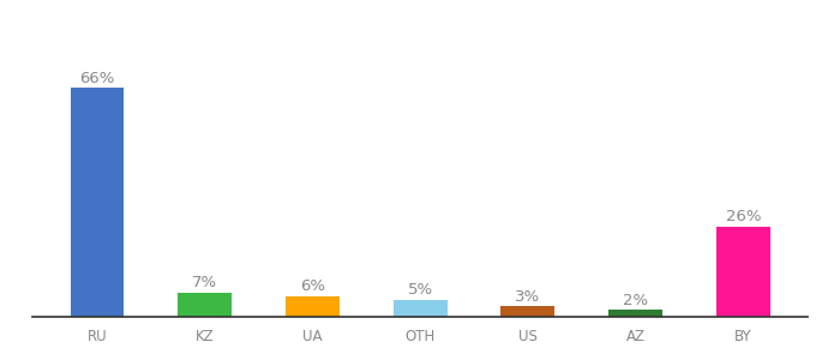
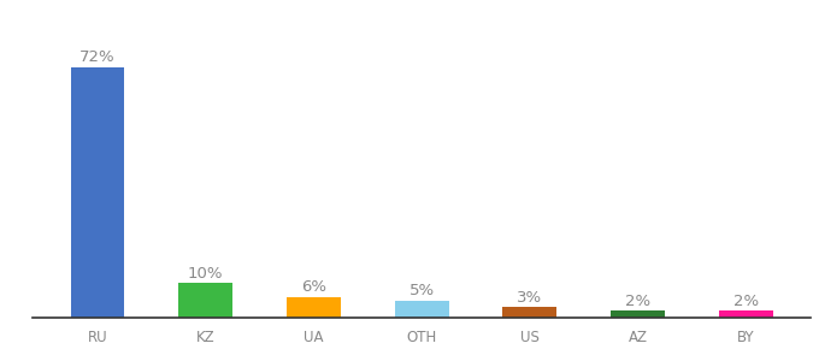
RU: 66% -> 72%
KZ: 7% -> 10%
BY: 26% -> 2%
